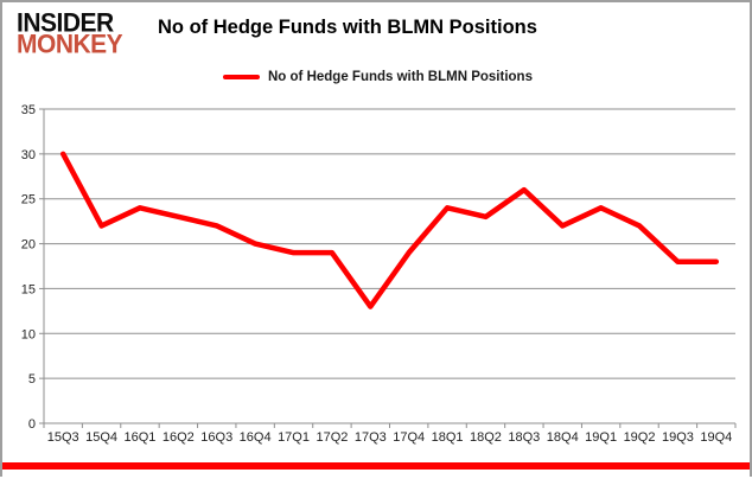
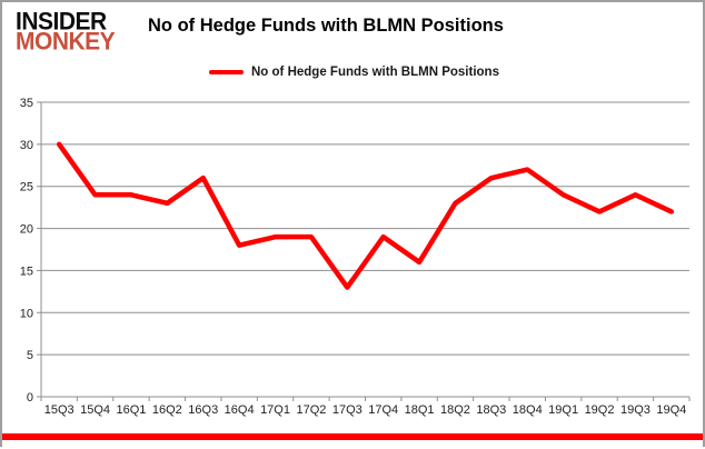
15Q4: 22 -> 24
16Q3: 22 -> 26
16Q4: 20 -> 18
18Q1: 24 -> 16
18Q4: 22 -> 27
19Q3: 18 -> 24
19Q4: 18 -> 22
